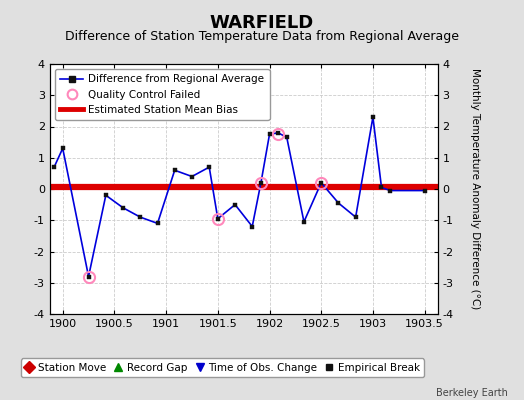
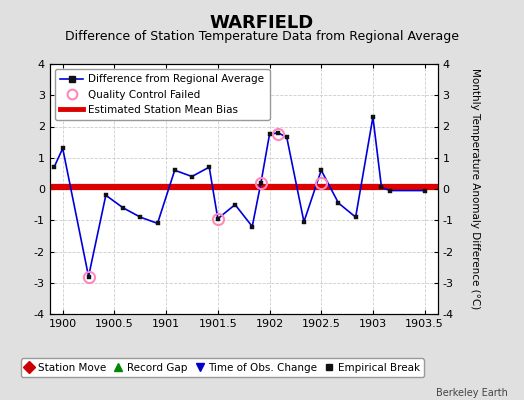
1902.5: 0.20 -> 0.60
